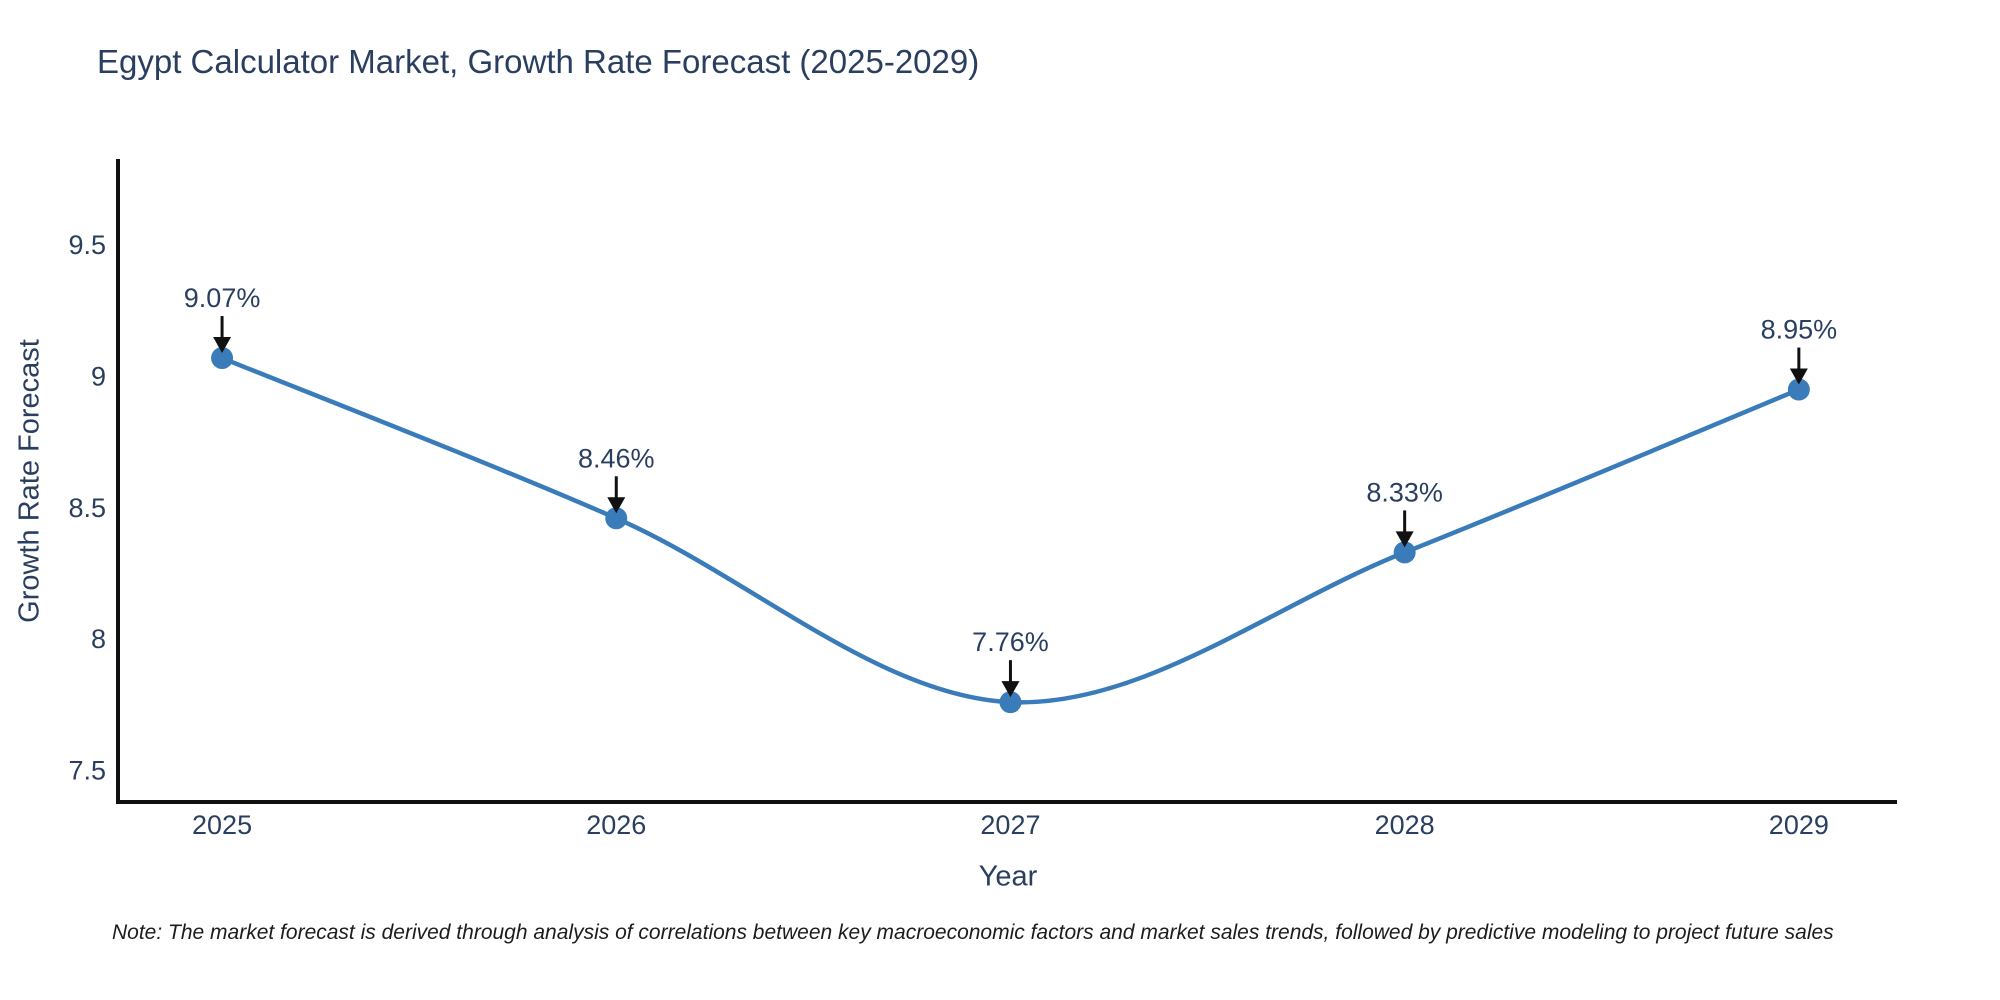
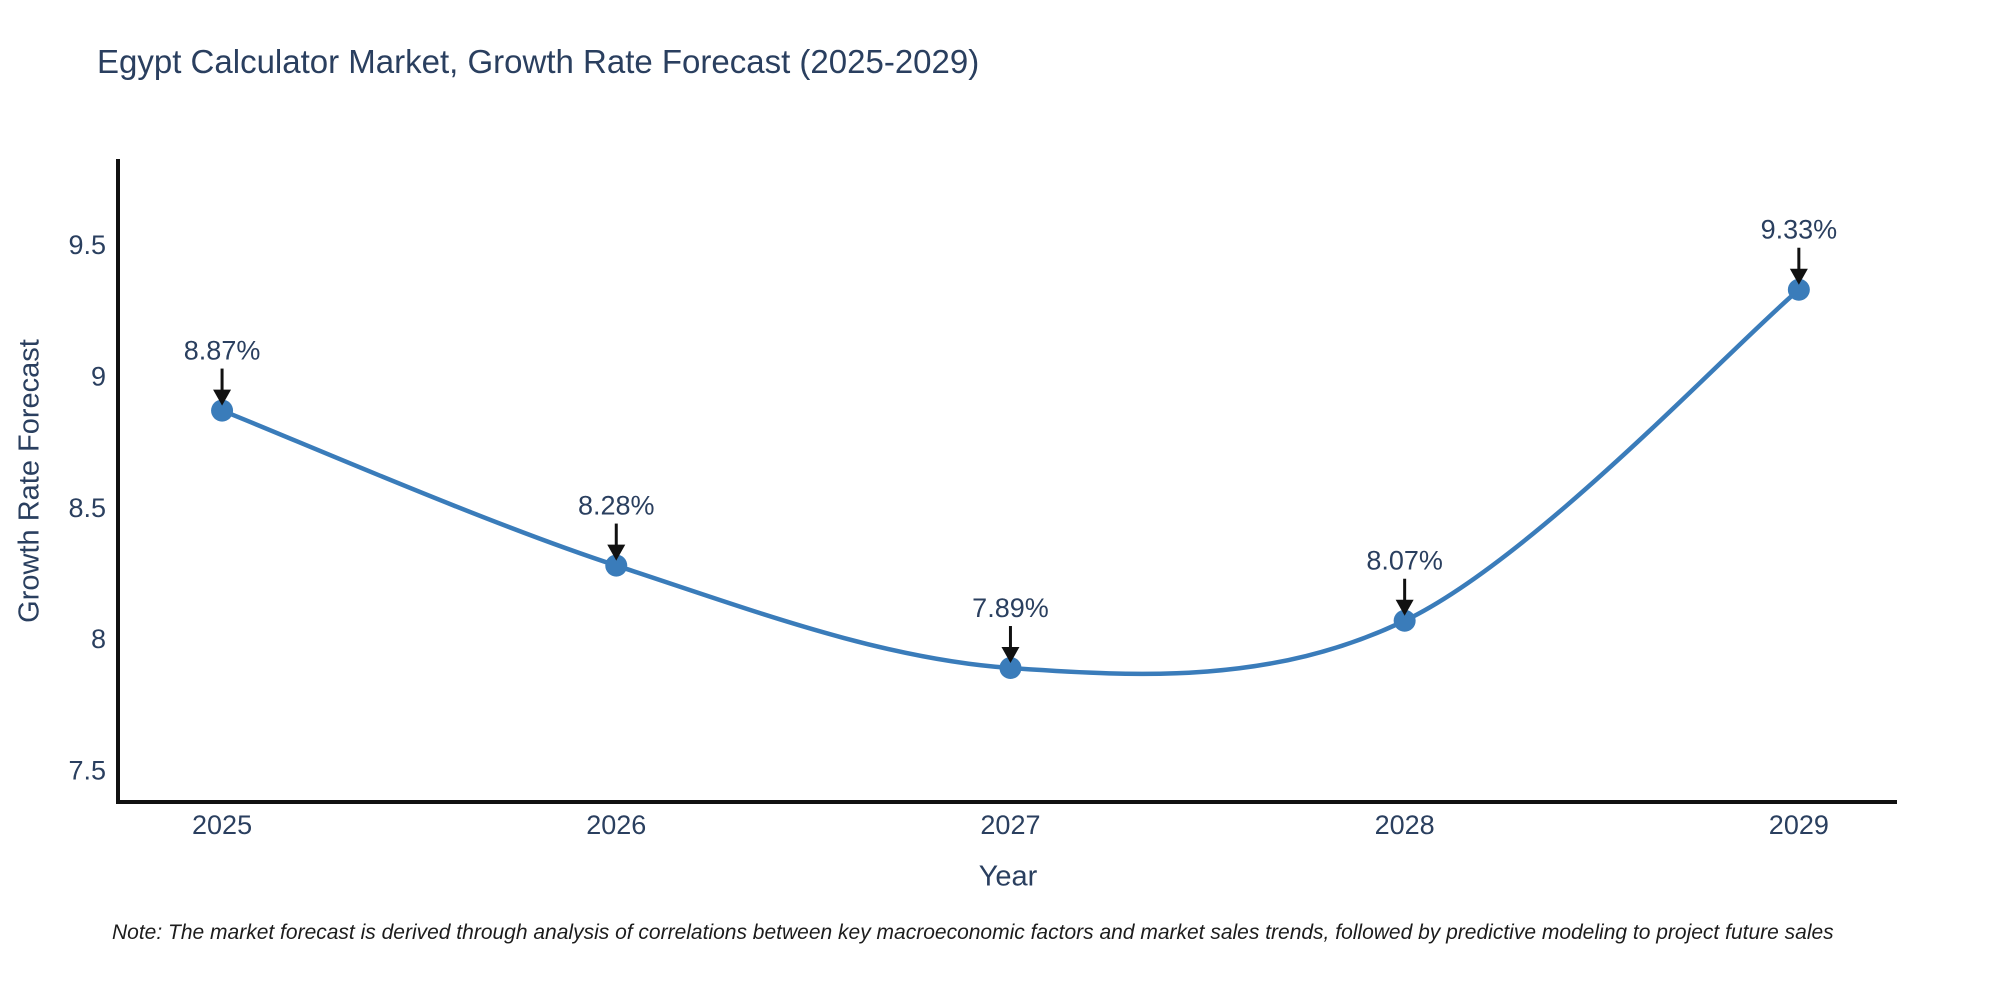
2025: 9.07% -> 8.87%
2026: 8.46% -> 8.28%
2027: 7.76% -> 7.89%
2028: 8.33% -> 8.07%
2029: 8.95% -> 9.33%
